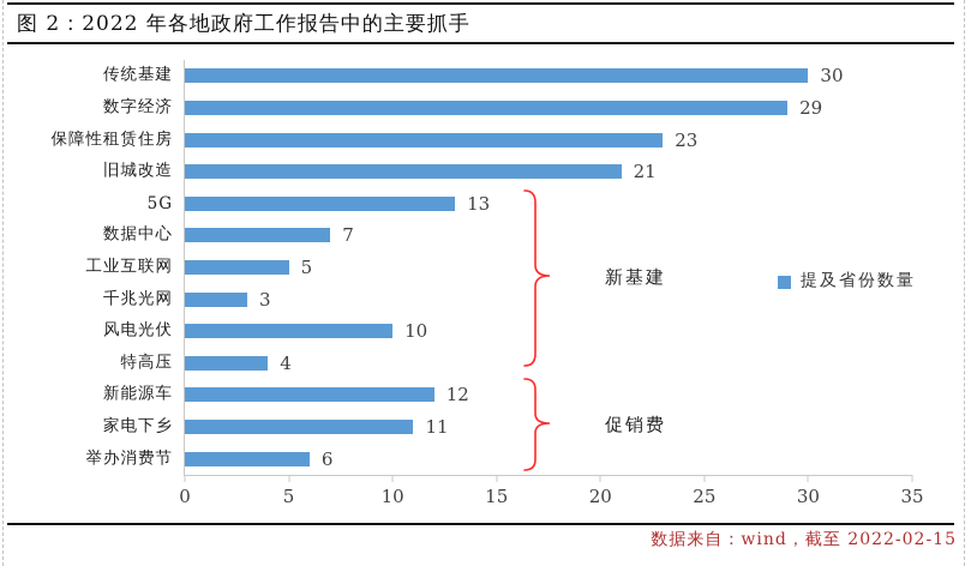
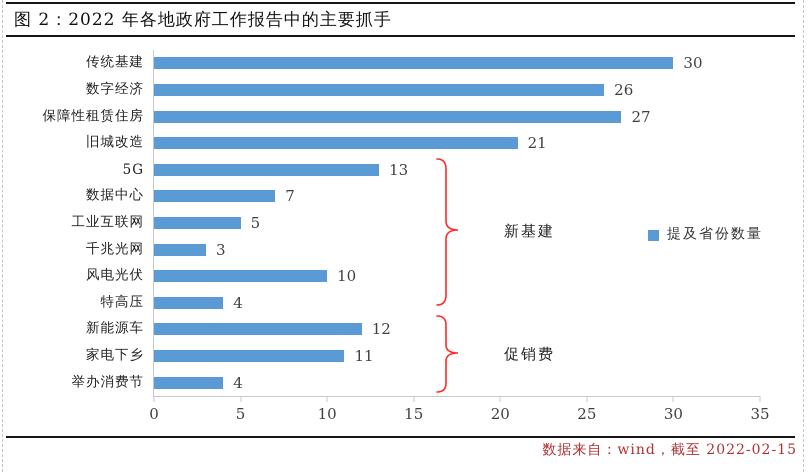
数字经济: 29 -> 26
保障性租赁住房: 23 -> 27
举办消费节: 6 -> 4
